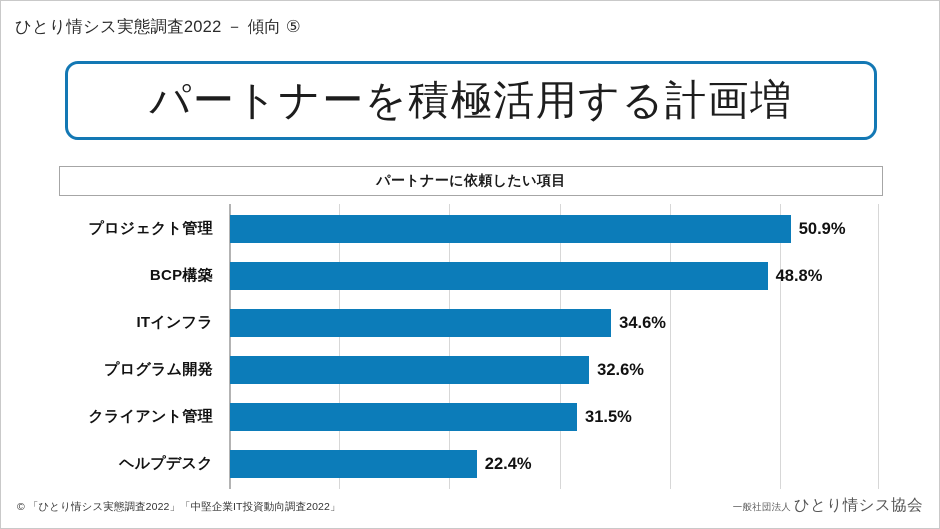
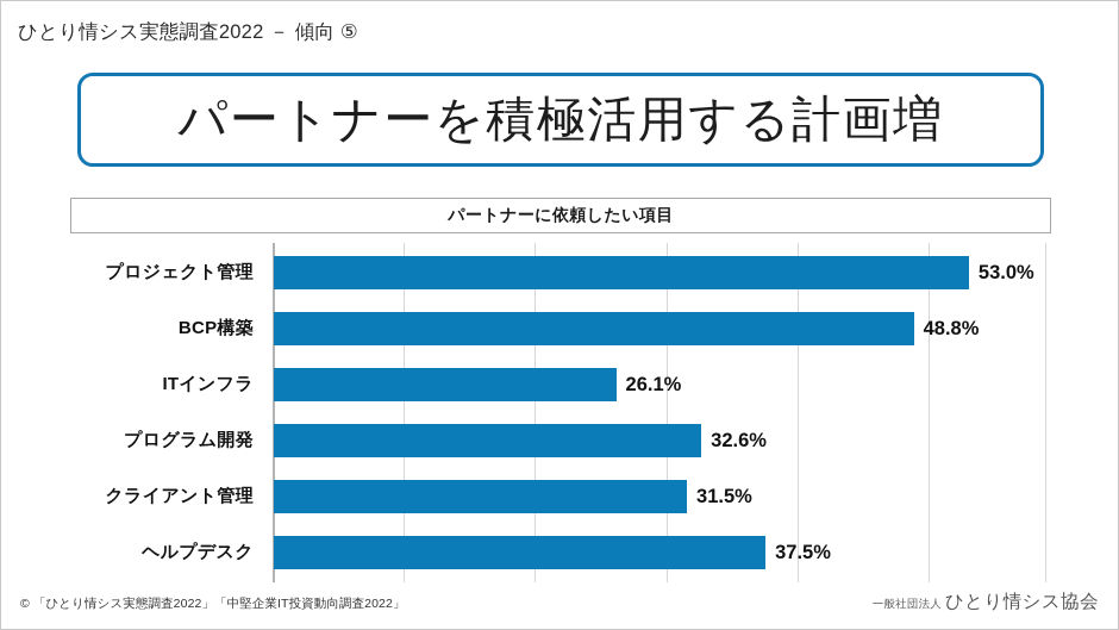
プロジェクト管理: 50.9% -> 53.0%
ITインフラ: 34.6% -> 26.1%
ヘルプデスク: 22.4% -> 37.5%
